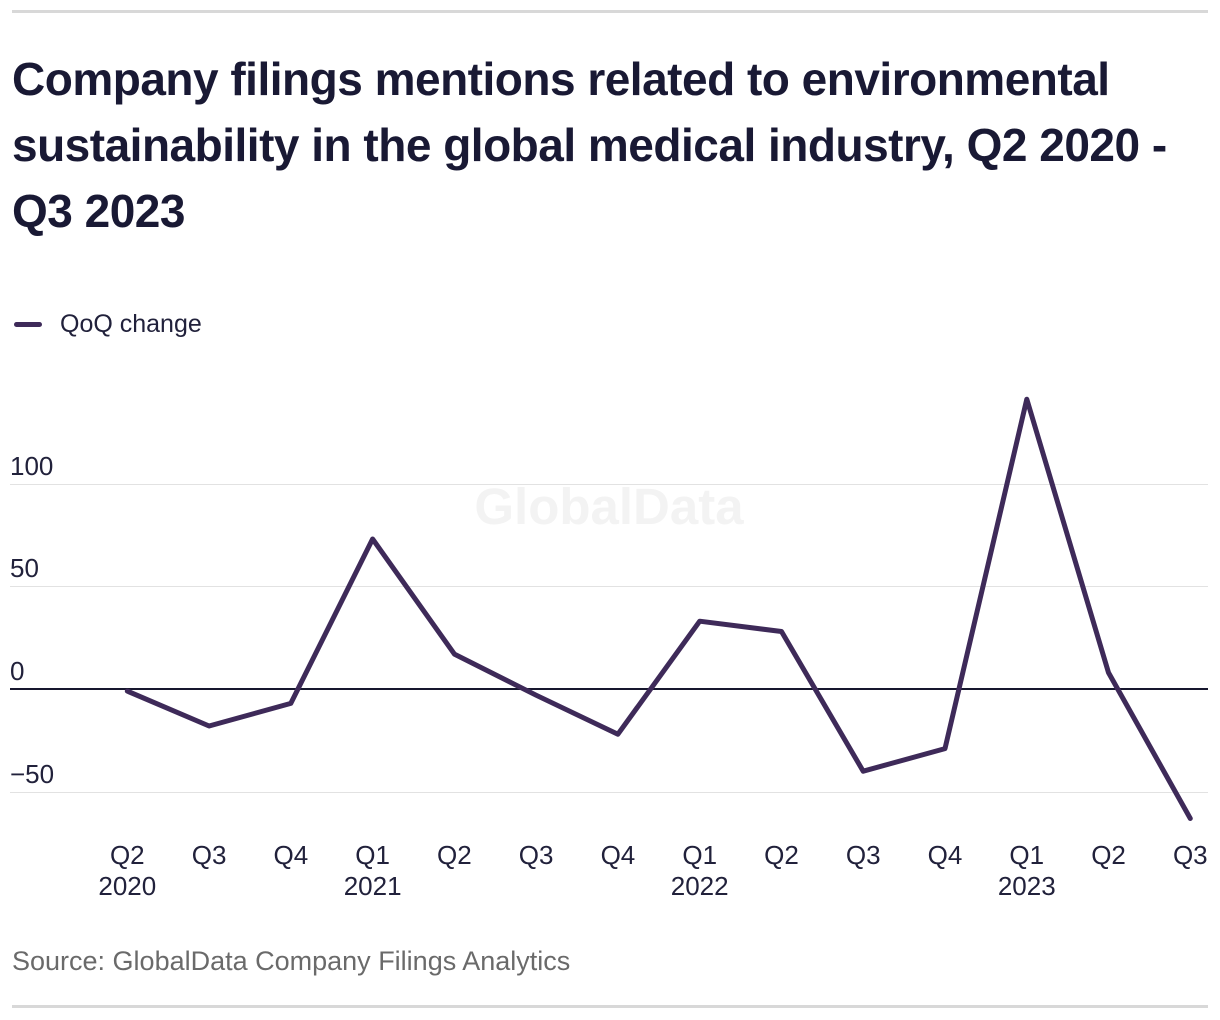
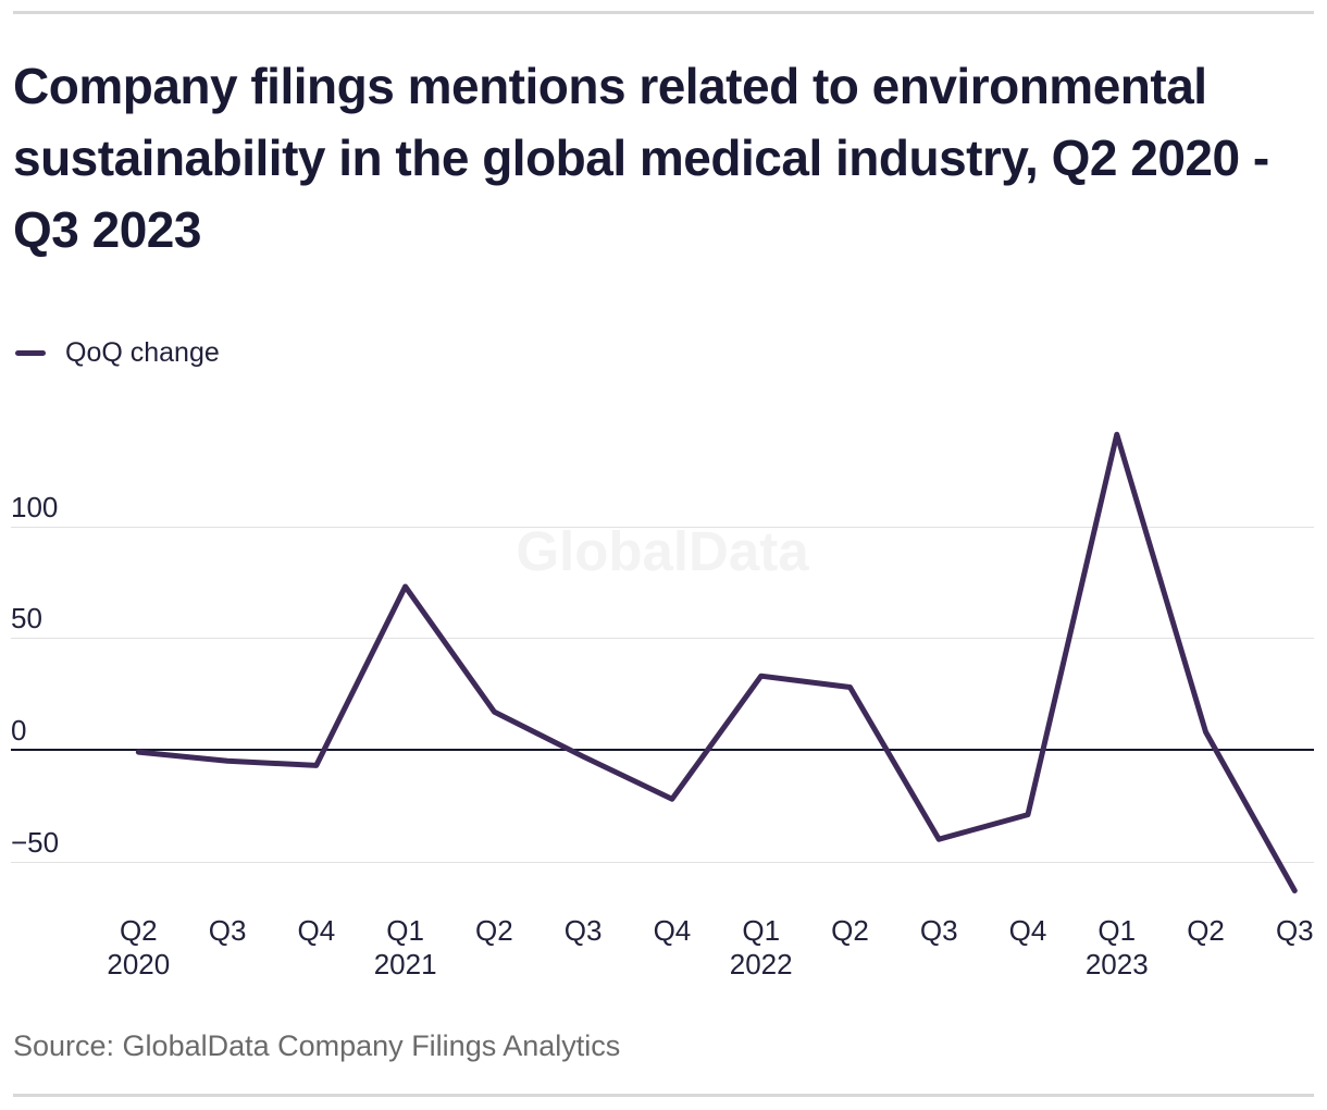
Q3 2020: -18 -> -5
